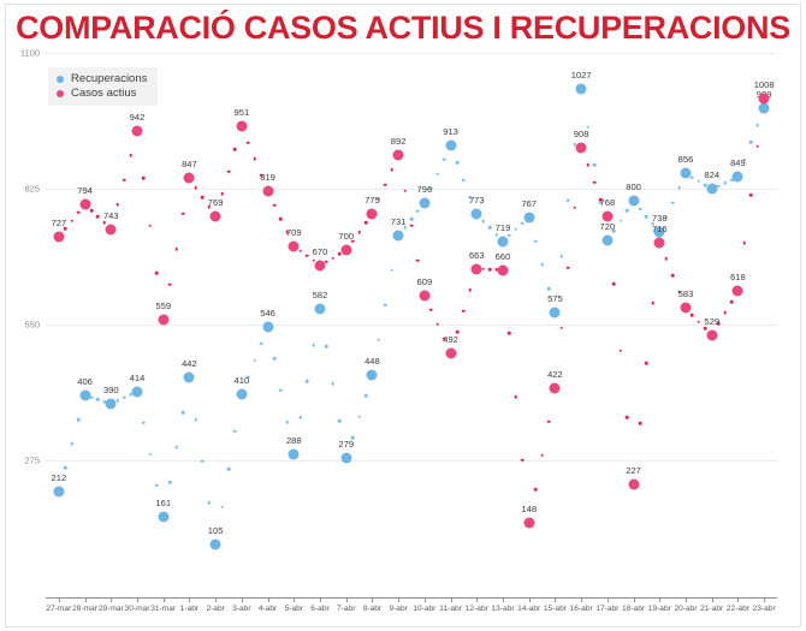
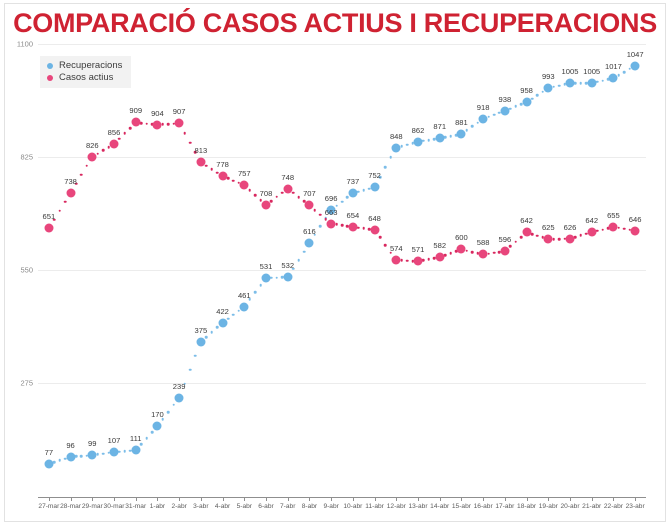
Recuperacions/27-mar: 212 -> 77
Casos actius/27-mar: 727 -> 651
Recuperacions/28-mar: 406 -> 96
Casos actius/28-mar: 794 -> 738
Recuperacions/29-mar: 390 -> 99
Casos actius/29-mar: 743 -> 826
Recuperacions/30-mar: 414 -> 107
Casos actius/30-mar: 942 -> 856
Recuperacions/31-mar: 161 -> 111
Casos actius/31-mar: 559 -> 909
Recuperacions/1-abr: 442 -> 170
Casos actius/1-abr: 847 -> 904
Recuperacions/2-abr: 105 -> 239
Casos actius/2-abr: 769 -> 907
Recuperacions/3-abr: 410 -> 375
Casos actius/3-abr: 951 -> 813
Recuperacions/4-abr: 546 -> 422
Casos actius/4-abr: 819 -> 778
Recuperacions/5-abr: 288 -> 461
Casos actius/5-abr: 709 -> 757
Recuperacions/6-abr: 582 -> 531
Casos actius/6-abr: 670 -> 708
Recuperacions/7-abr: 279 -> 532
Casos actius/7-abr: 700 -> 748
Recuperacions/8-abr: 448 -> 616
Casos actius/8-abr: 775 -> 707
Recuperacions/9-abr: 731 -> 696
Casos actius/9-abr: 892 -> 663
Recuperacions/10-abr: 796 -> 737
Casos actius/10-abr: 609 -> 654
Recuperacions/11-abr: 913 -> 752
Casos actius/11-abr: 492 -> 648
Recuperacions/12-abr: 773 -> 848
Casos actius/12-abr: 663 -> 574
Recuperacions/13-abr: 719 -> 862
Casos actius/13-abr: 660 -> 571
Recuperacions/14-abr: 767 -> 871
Casos actius/14-abr: 148 -> 582
Recuperacions/15-abr: 575 -> 881
Casos actius/15-abr: 422 -> 600
Recuperacions/16-abr: 1027 -> 918
Casos actius/16-abr: 908 -> 588
Recuperacions/17-abr: 720 -> 938
Casos actius/17-abr: 768 -> 596
Recuperacions/18-abr: 800 -> 958
Casos actius/18-abr: 227 -> 642
Recuperacions/19-abr: 738 -> 993
Casos actius/19-abr: 716 -> 625
Recuperacions/20-abr: 856 -> 1005
Casos actius/20-abr: 583 -> 626
Recuperacions/21-abr: 824 -> 1005
Casos actius/21-abr: 529 -> 642
Recuperacions/22-abr: 849 -> 1017
Casos actius/22-abr: 618 -> 655
Recuperacions/23-abr: 989 -> 1047
Casos actius/23-abr: 1008 -> 646
